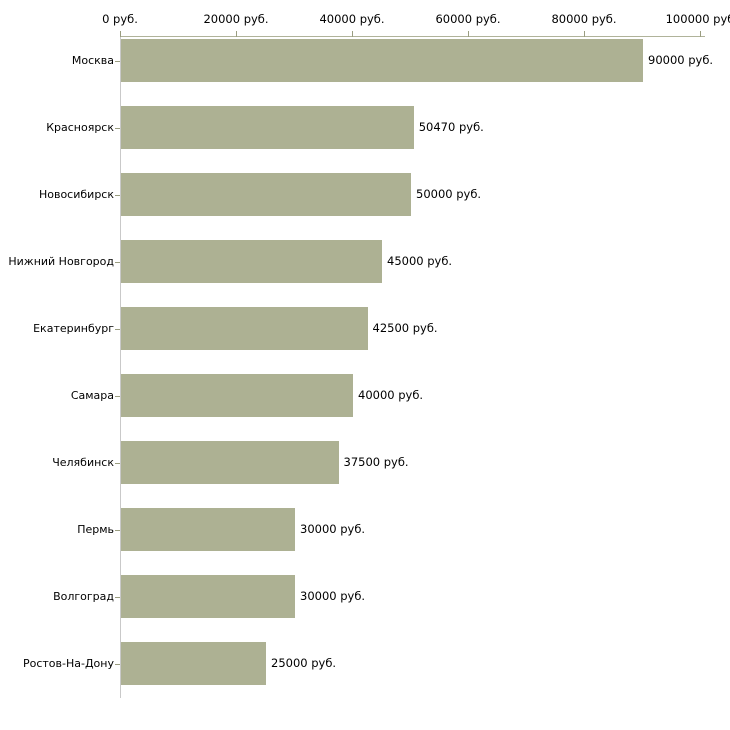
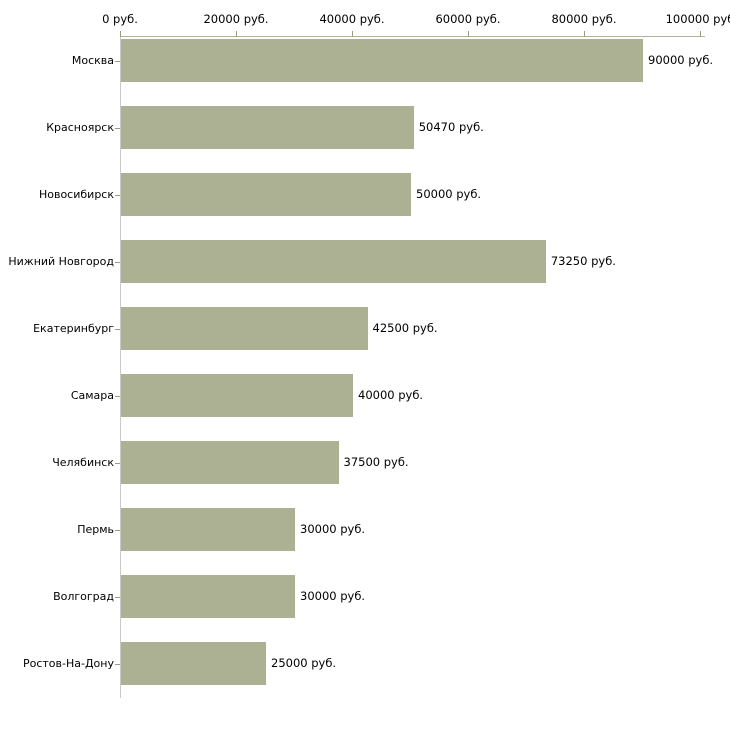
Нижний Новгород: 45000 -> 73250
